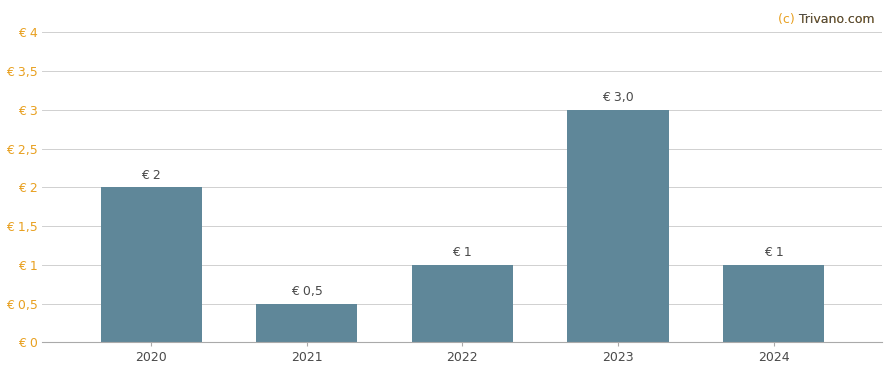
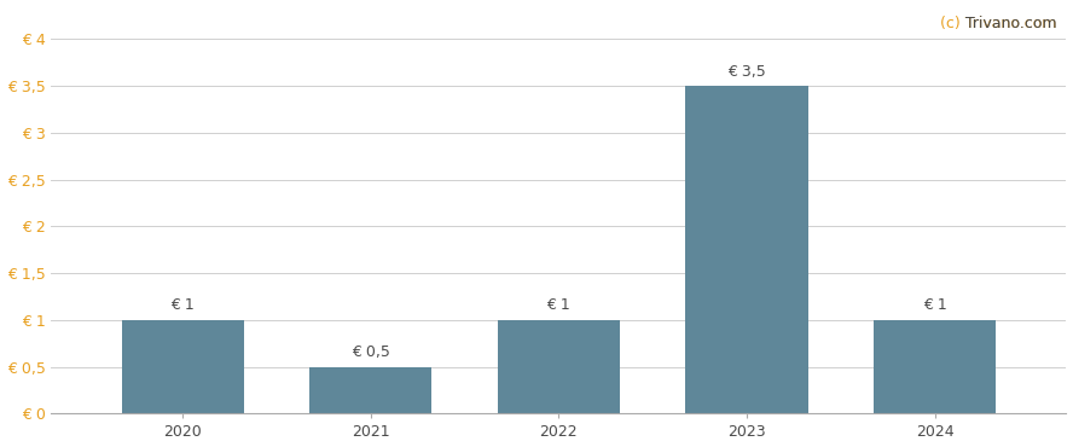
2020: 2 -> 1
2023: 3,0 -> 3,5
